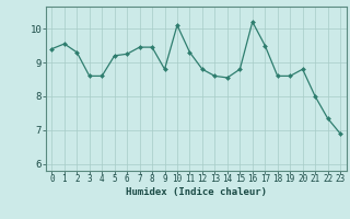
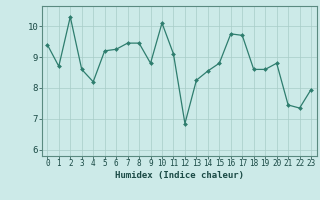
1: 9.55 -> 8.70
2: 9.30 -> 10.30
4: 8.60 -> 8.20
11: 9.30 -> 9.10
12: 8.80 -> 6.85
13: 8.60 -> 8.25
16: 10.20 -> 9.75
17: 9.50 -> 9.70
21: 8.00 -> 7.45
23: 6.90 -> 7.95
